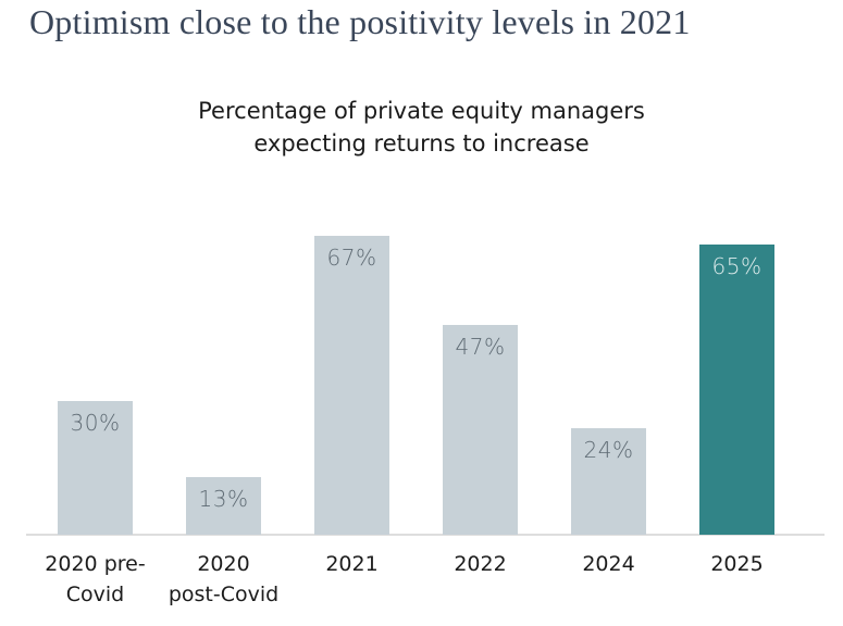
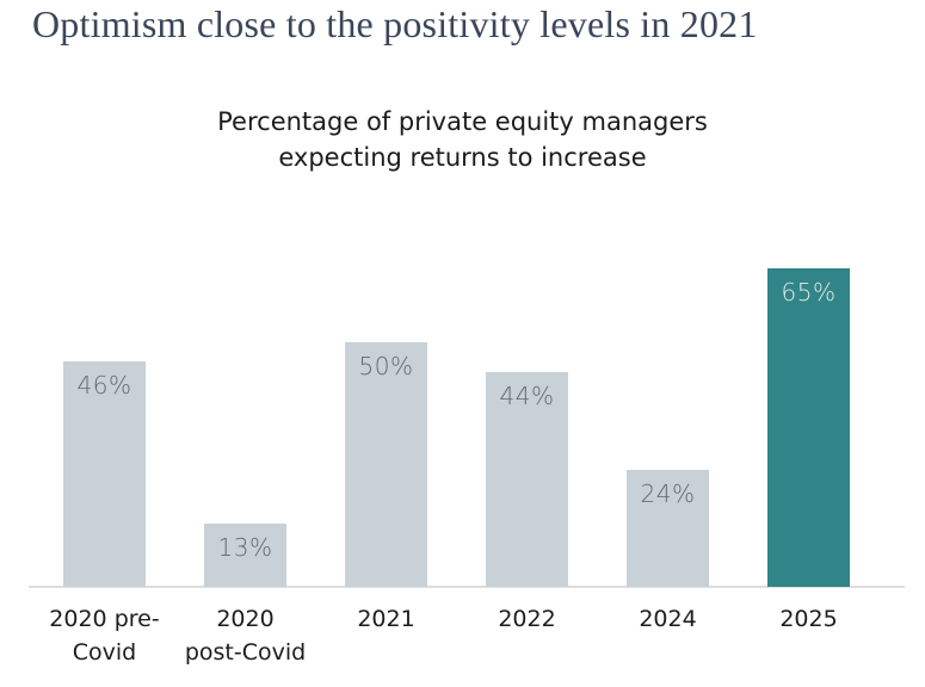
2020 pre- Covid: 30% -> 46%
2021: 67% -> 50%
2022: 47% -> 44%
